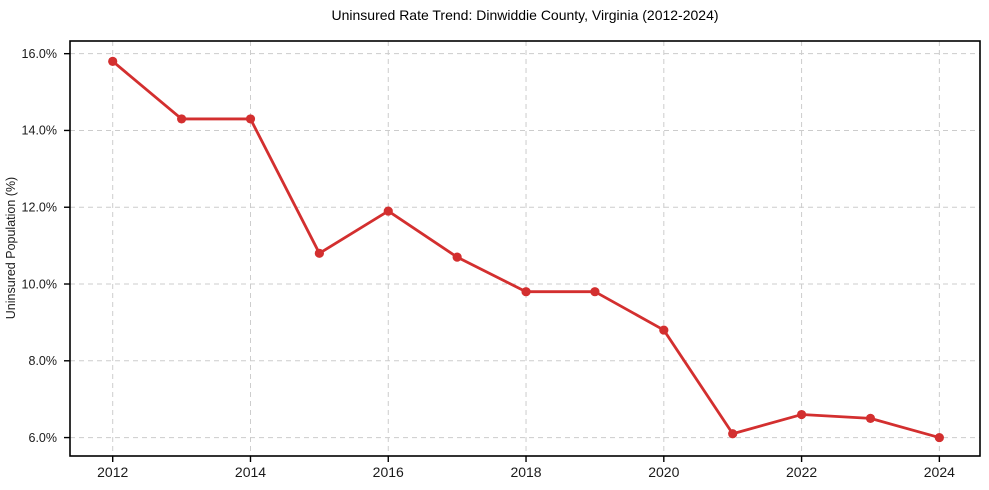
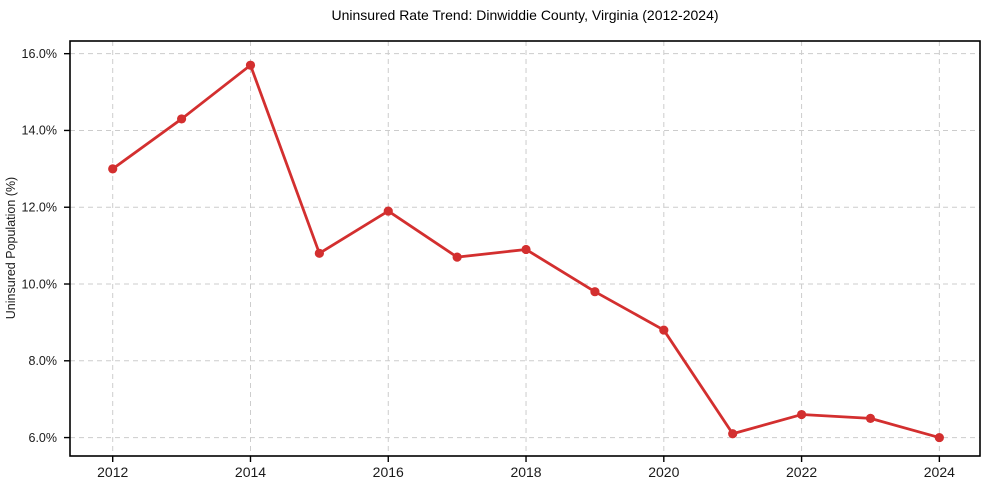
2012: 15.8% -> 13.0%
2014: 14.3% -> 15.7%
2018: 9.8% -> 10.9%
